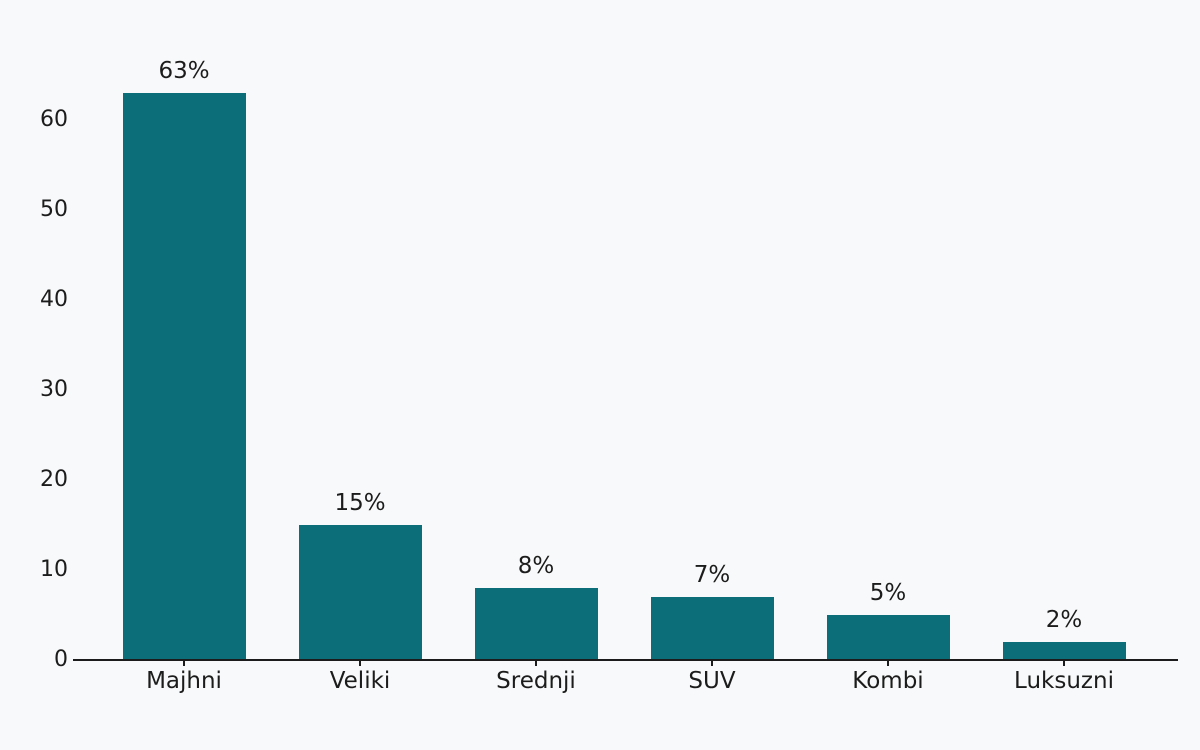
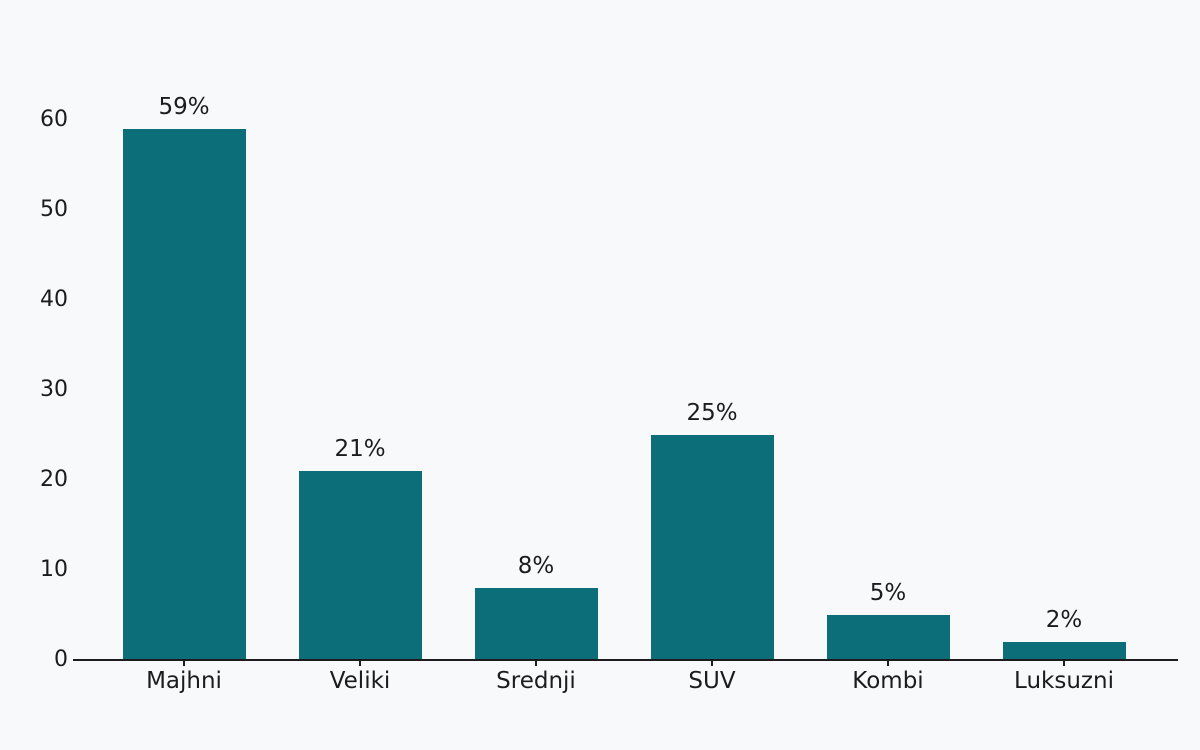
Majhni: 63% -> 59%
Veliki: 15% -> 21%
SUV: 7% -> 25%
